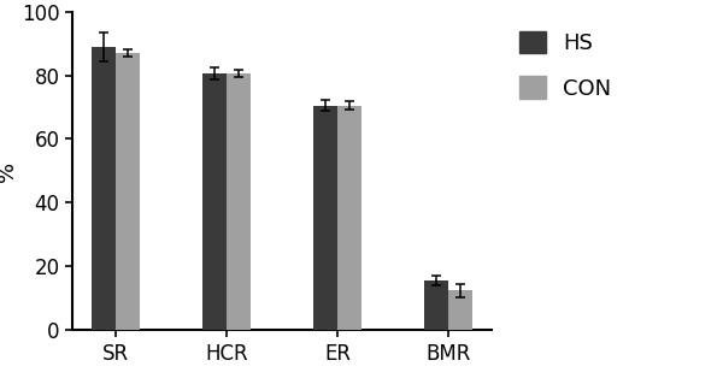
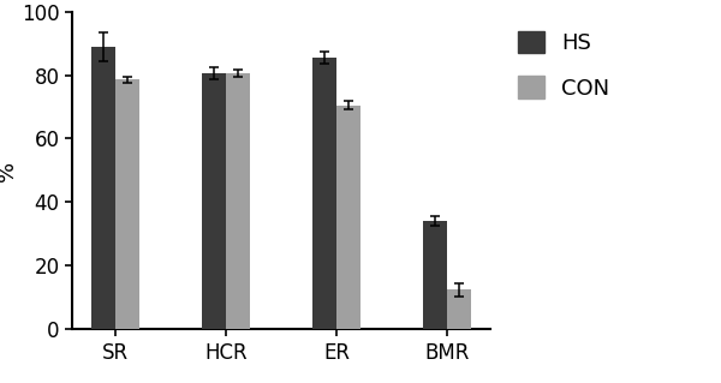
CON/SR: 87.0 -> 78.5
HS/ER: 70.5 -> 85.5
HS/BMR: 15.5 -> 34.0
